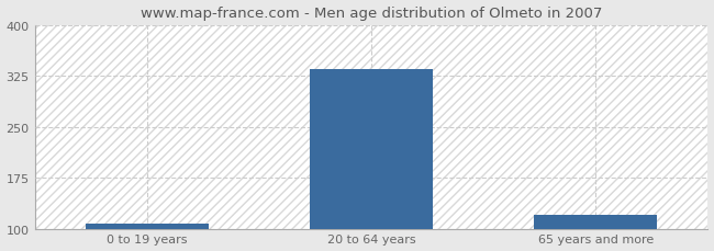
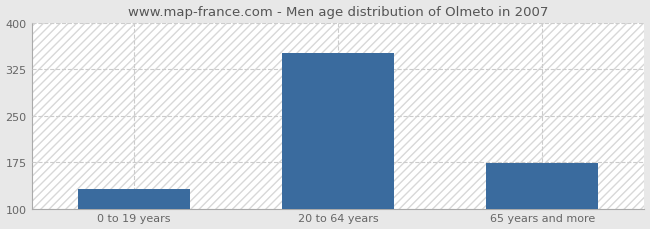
0 to 19 years: 108 -> 132
20 to 64 years: 336 -> 352
65 years and more: 120 -> 174
